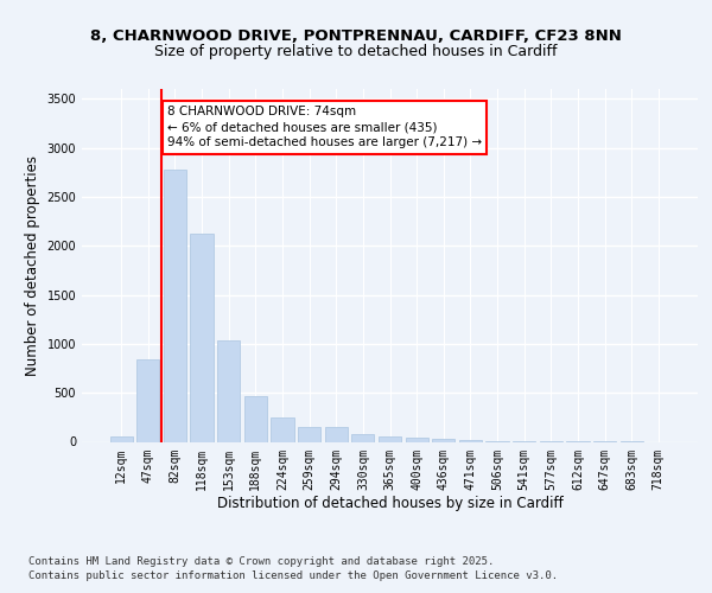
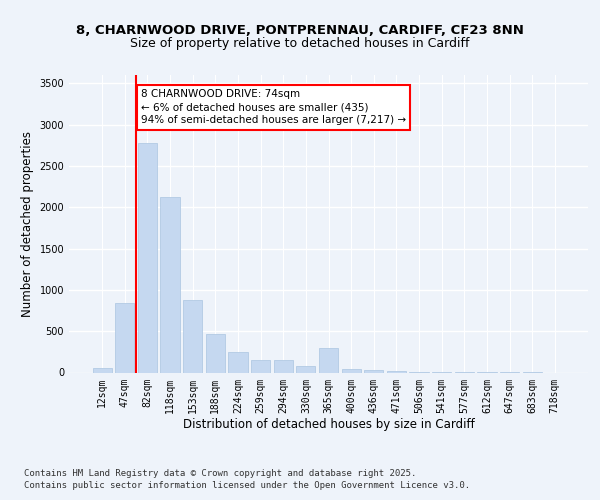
153sqm: 1040 -> 880
365sqm: 60 -> 300
